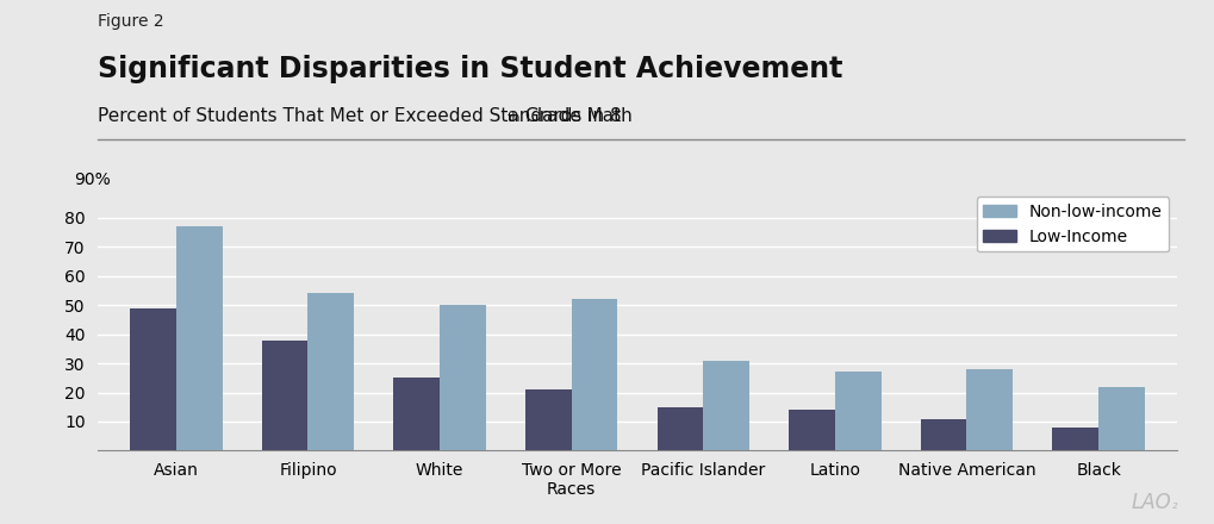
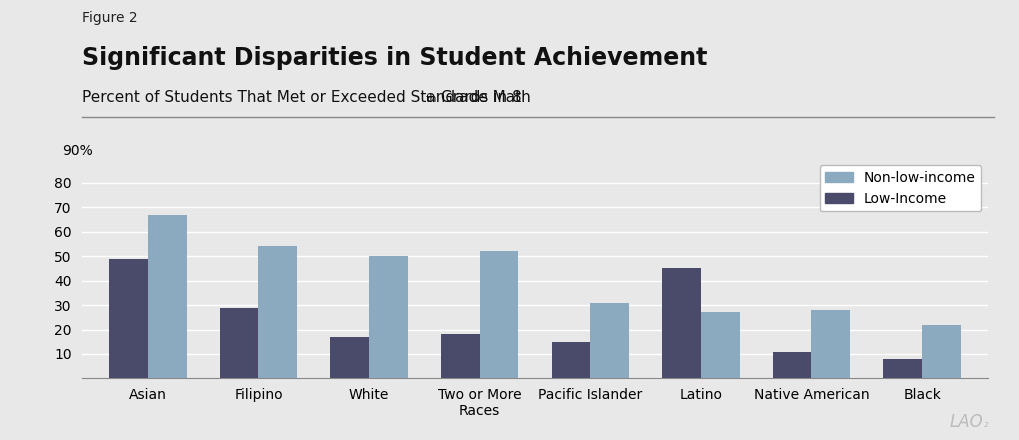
Non-low-income/Asian: 77 -> 67
Low-Income/Filipino: 38 -> 29
Low-Income/White: 25 -> 17
Low-Income/Two or More Races: 21 -> 18
Low-Income/Latino: 14 -> 45
